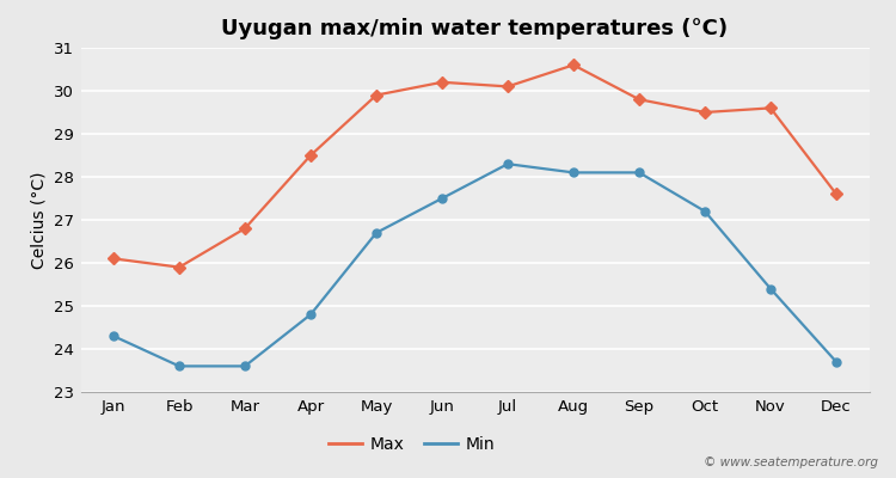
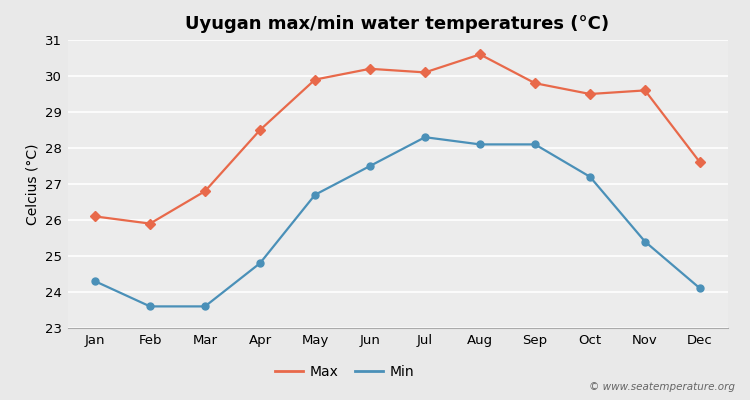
Min/Dec: 23.7 -> 24.1
